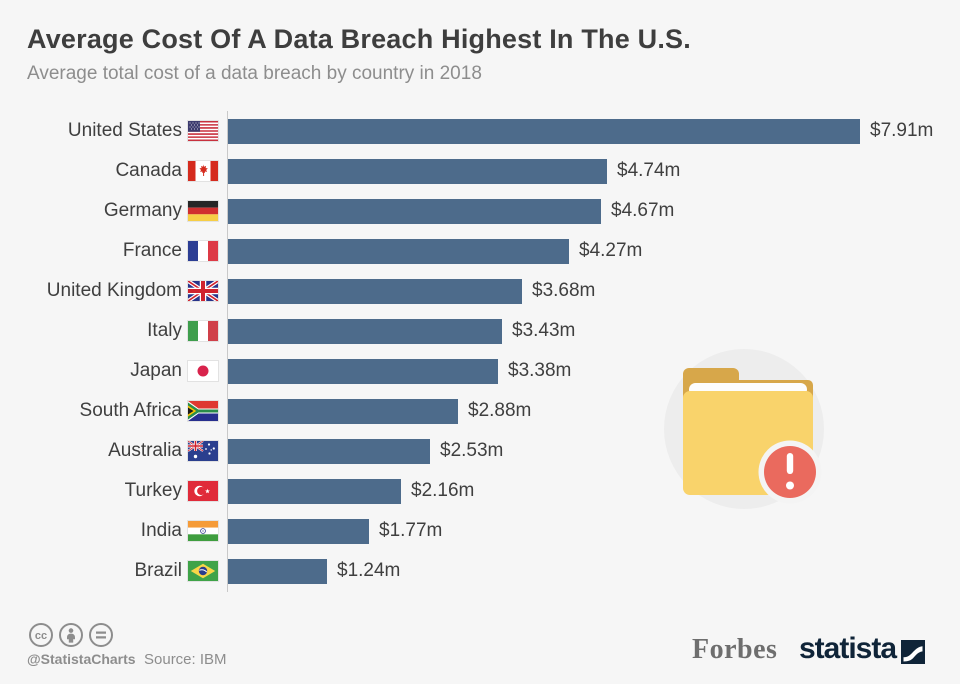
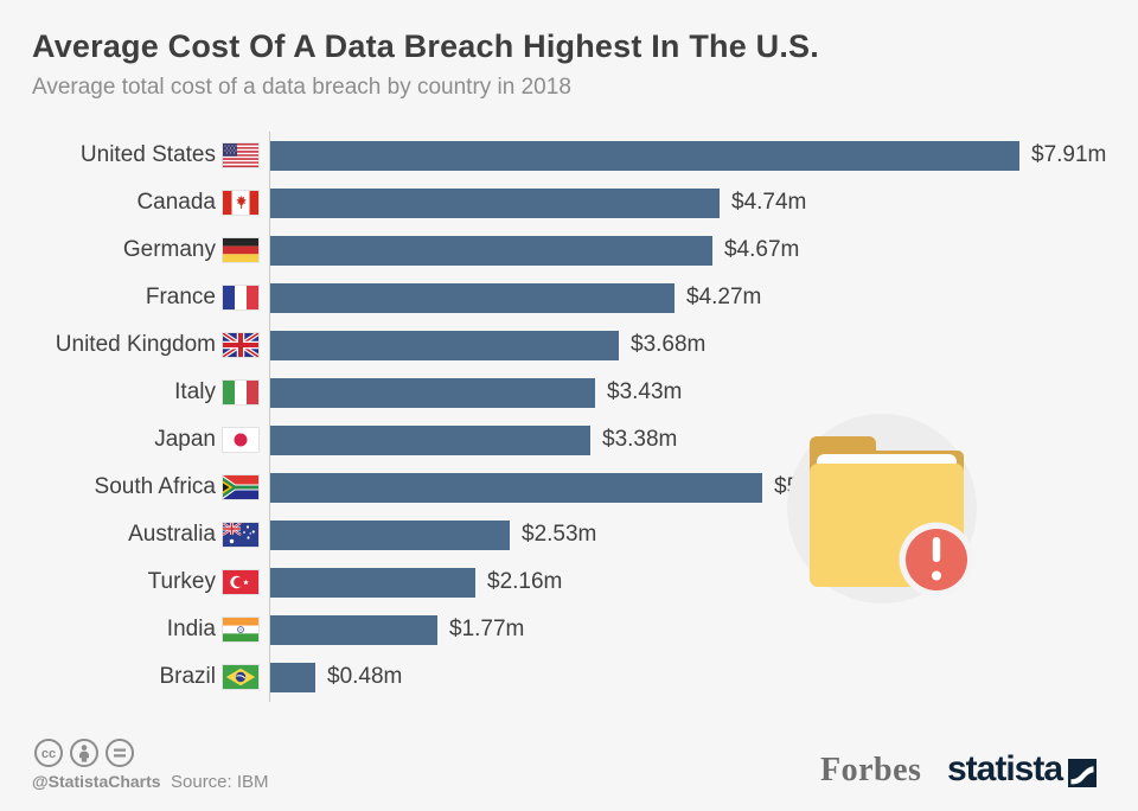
South Africa: $2.88m -> $5.19m
Brazil: $1.24m -> $0.48m
